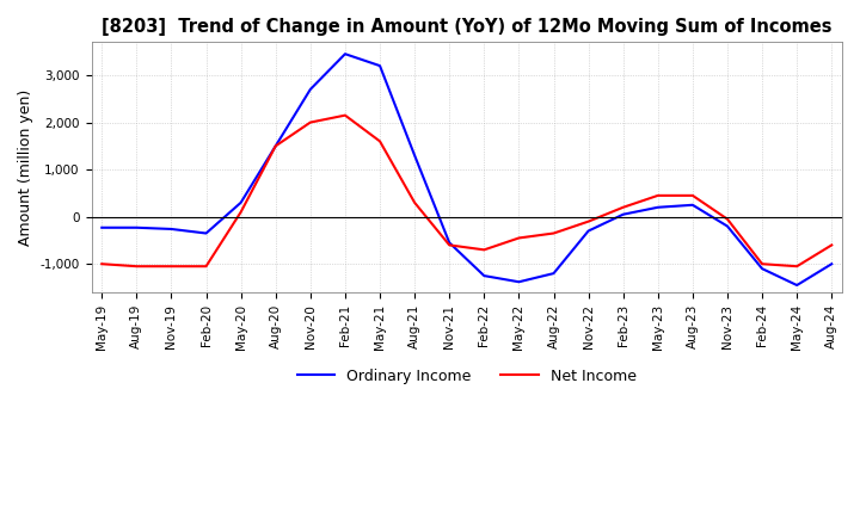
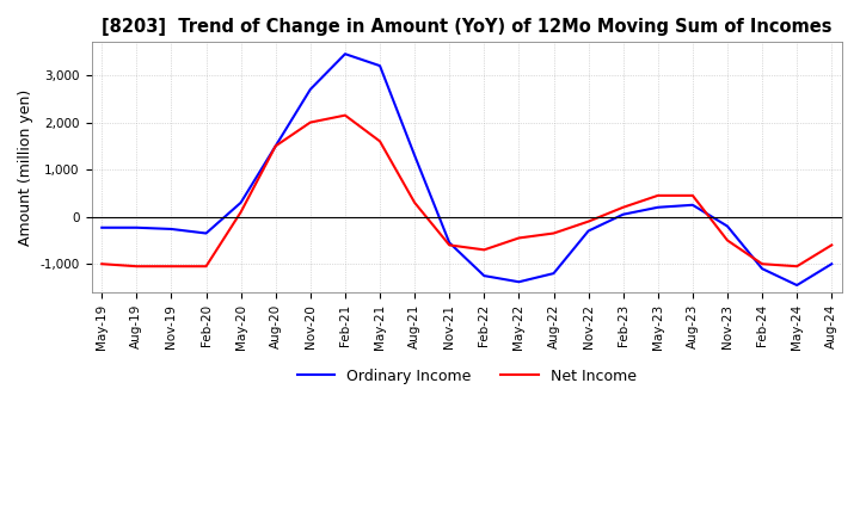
Net Income/Nov-23: -50 -> -500
